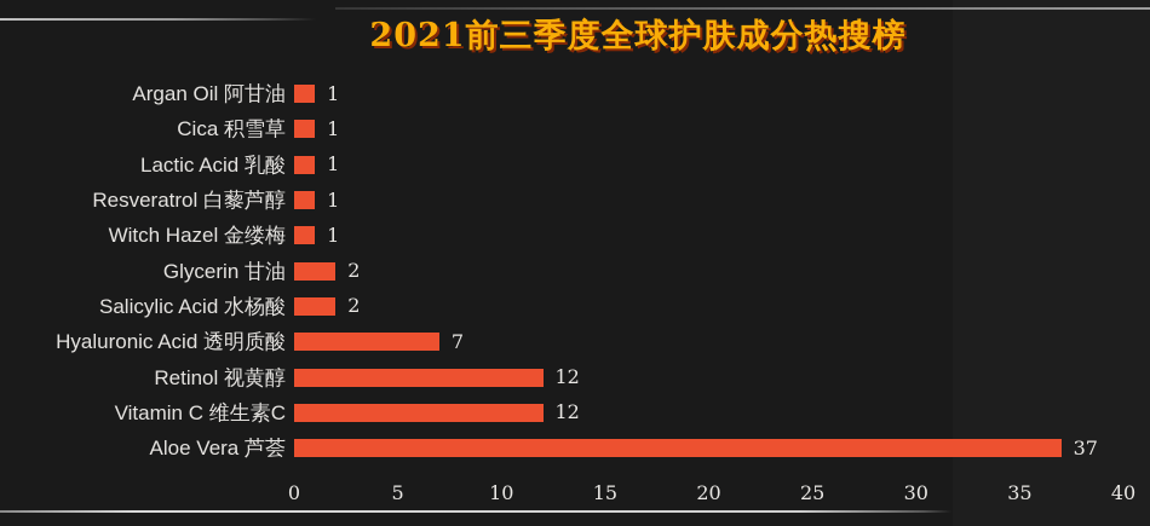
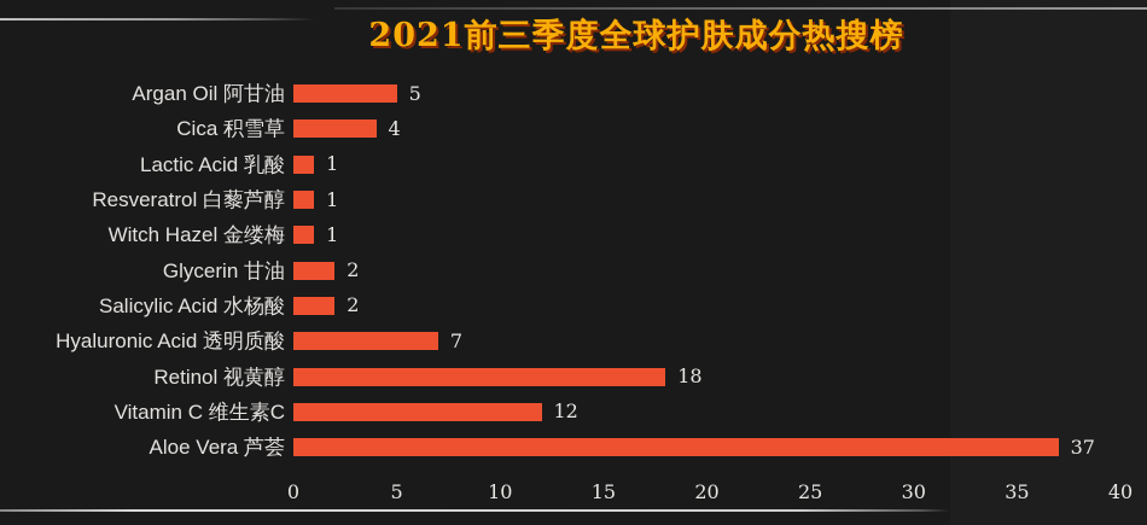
Argan Oil 阿甘油: 1 -> 5
Cica 积雪草: 1 -> 4
Retinol 视黄醇: 12 -> 18
